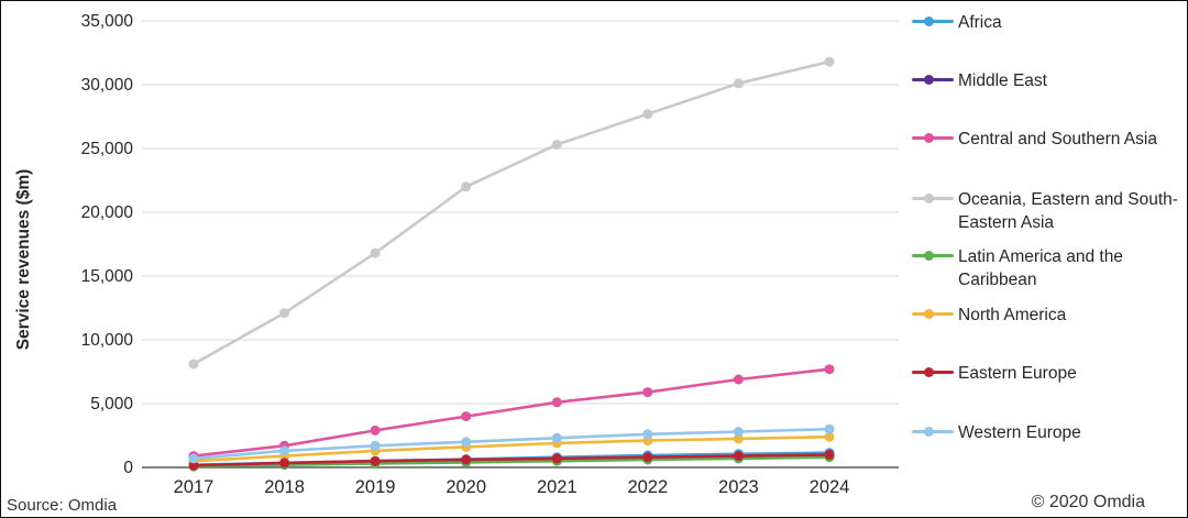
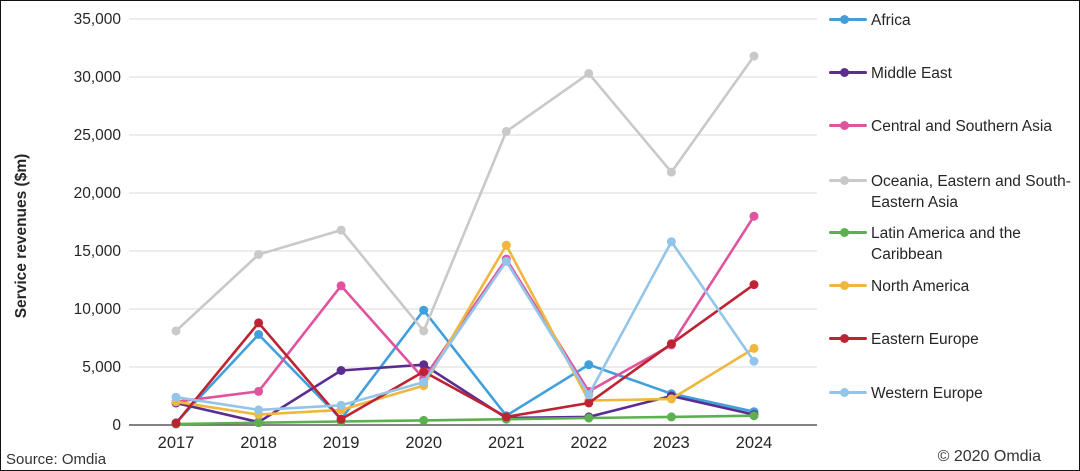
Middle East/2017: 100 -> 1900
Central and Southern Asia/2017: 900 -> 2000
North America/2017: 500 -> 2000
Western Europe/2017: 700 -> 2400
Africa/2018: 400 -> 7800
Central and Southern Asia/2018: 1700 -> 2900
Oceania, Eastern and South-Eastern Asia/2018: 12100 -> 14700
Eastern Europe/2018: 400 -> 8800
Middle East/2019: 400 -> 4700
Central and Southern Asia/2019: 2900 -> 12000
Africa/2020: 600 -> 9900
Middle East/2020: 500 -> 5200
Oceania, Eastern and South-Eastern Asia/2020: 22000 -> 8100
North America/2020: 1600 -> 3400
Eastern Europe/2020: 600 -> 4600
Western Europe/2020: 2000 -> 3700
Central and Southern Asia/2021: 5100 -> 14300
North America/2021: 1900 -> 15500
Western Europe/2021: 2300 -> 14100
Africa/2022: 1000 -> 5200
Central and Southern Asia/2022: 5900 -> 2900
Oceania, Eastern and South-Eastern Asia/2022: 27700 -> 30300
Eastern Europe/2022: 800 -> 1900
Africa/2023: 1000 -> 2700
Middle East/2023: 800 -> 2500
Oceania, Eastern and South-Eastern Asia/2023: 30100 -> 21800
Eastern Europe/2023: 900 -> 7000
Western Europe/2023: 2800 -> 15800
Central and Southern Asia/2024: 7700 -> 18000
North America/2024: 2400 -> 6600
Eastern Europe/2024: 1000 -> 12100
Western Europe/2024: 3000 -> 5500
